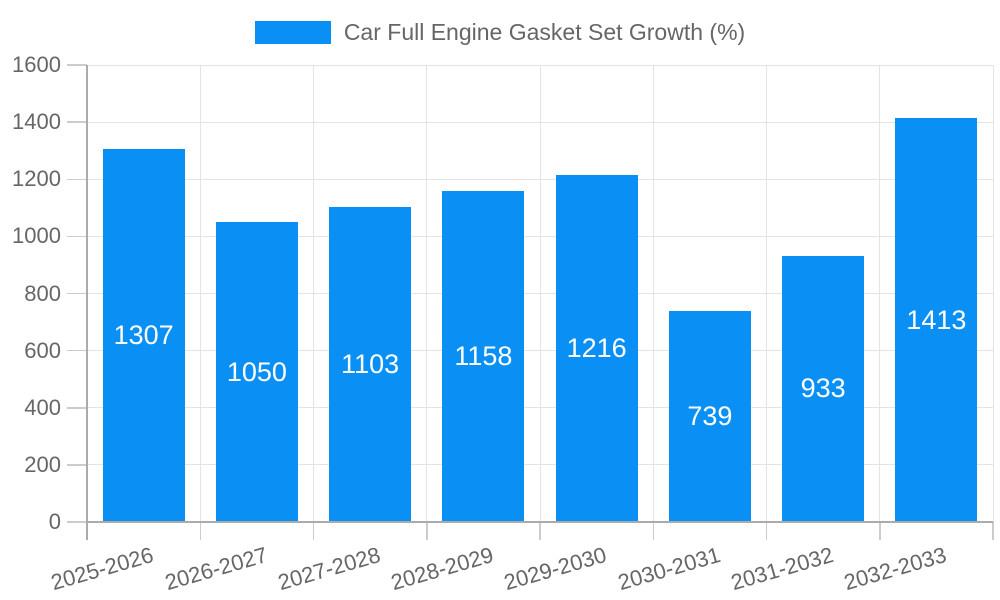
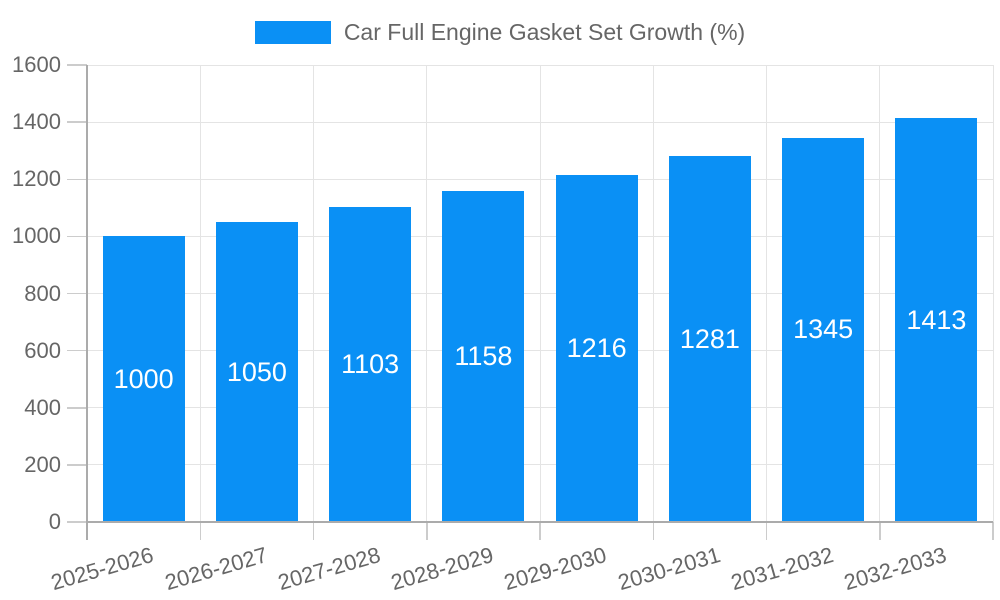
2025-2026: 1307 -> 1000
2030-2031: 739 -> 1281
2031-2032: 933 -> 1345
